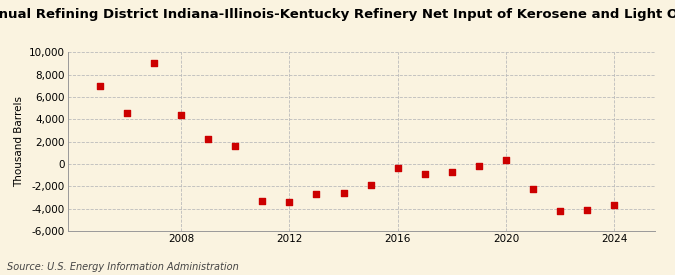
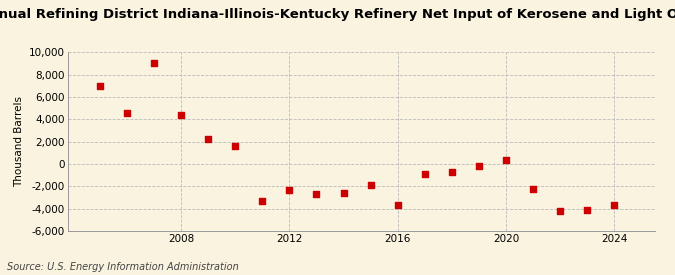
2012: -3,400 -> -2,300
2016: -400 -> -3,700
